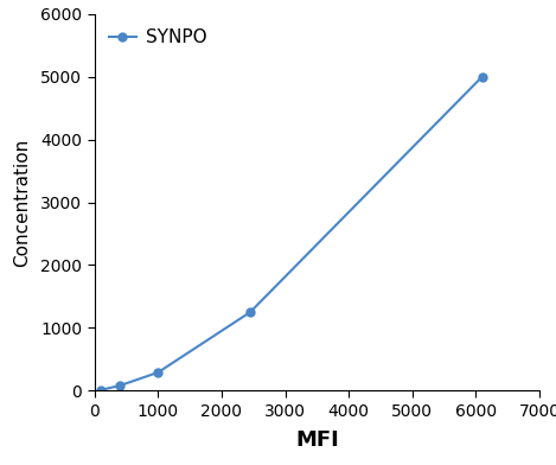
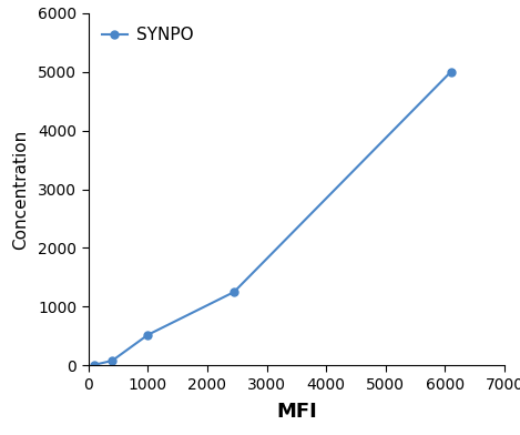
1000: 290 -> 520
